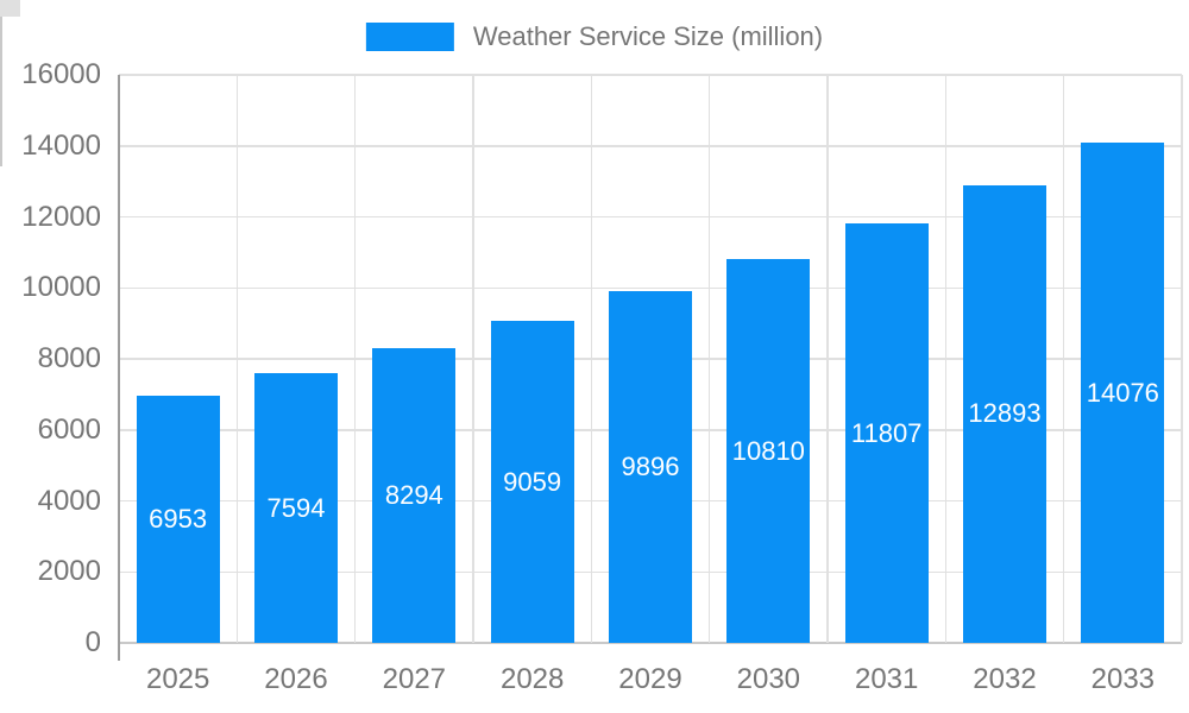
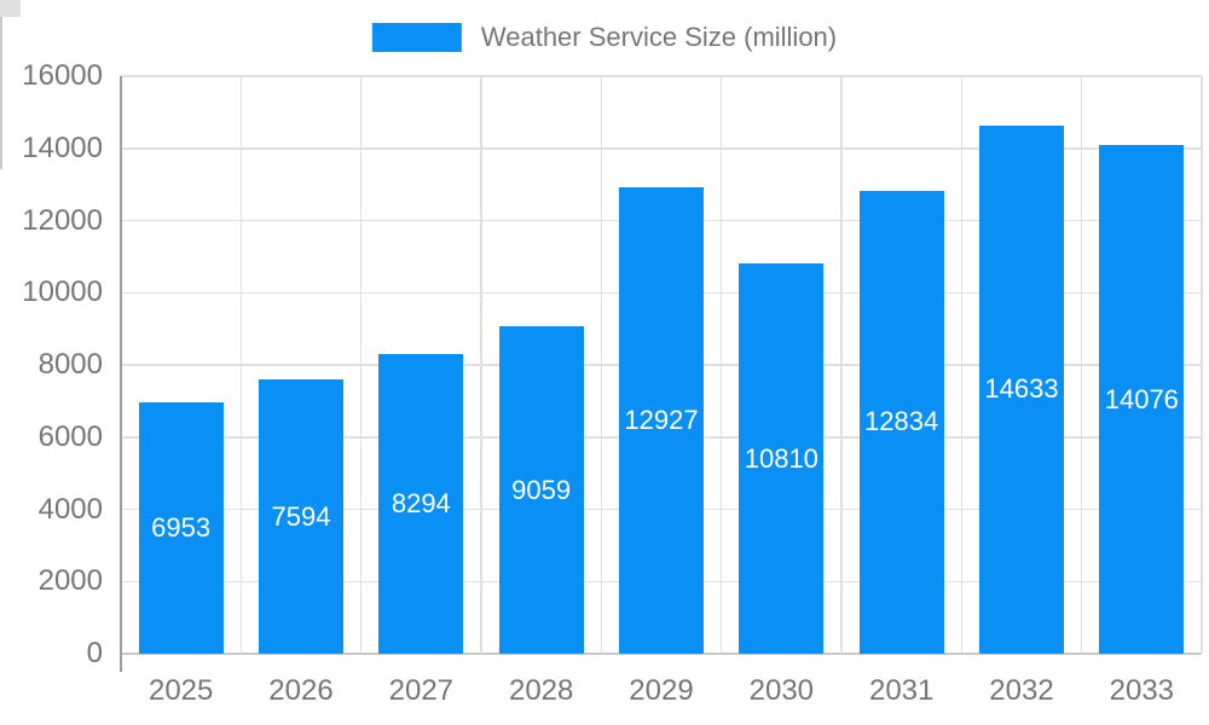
2029: 9896 -> 12927
2031: 11807 -> 12834
2032: 12893 -> 14633
